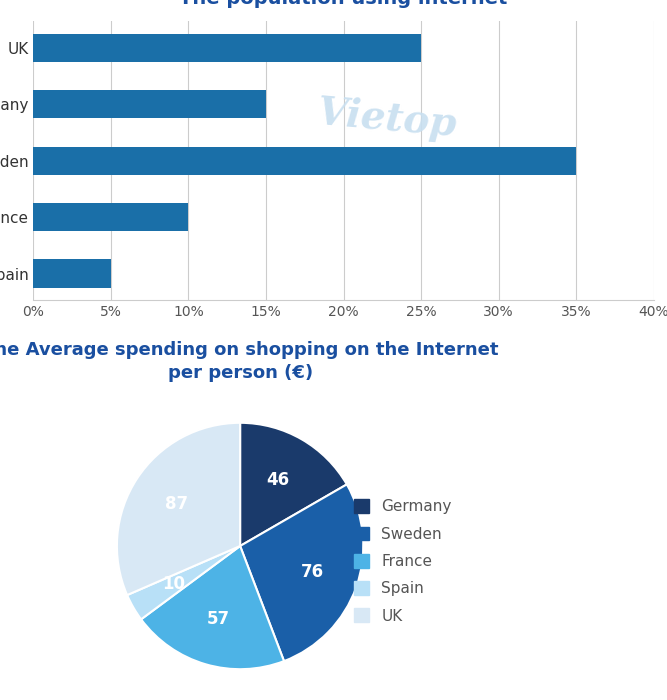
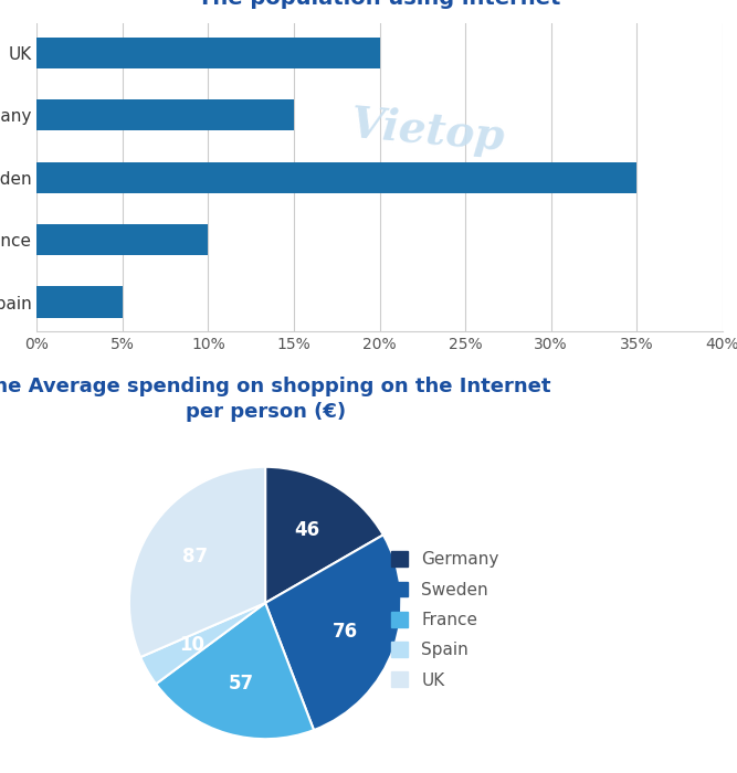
UK: 25% -> 20%
